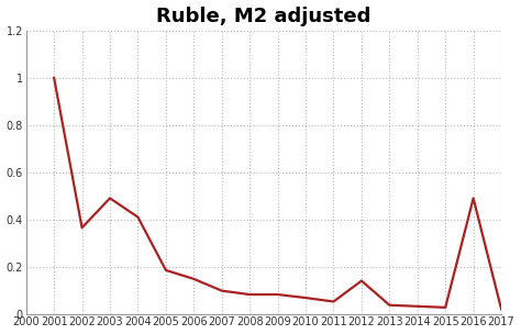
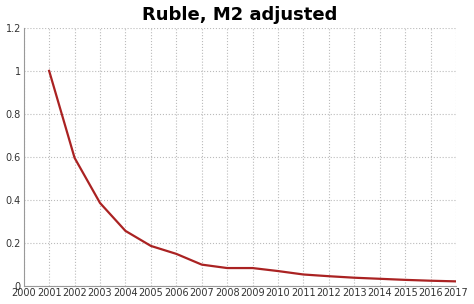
2002: 0.365 -> 0.595
2003: 0.490 -> 0.385
2004: 0.410 -> 0.255
2012: 0.140 -> 0.044
2016: 0.490 -> 0.023
